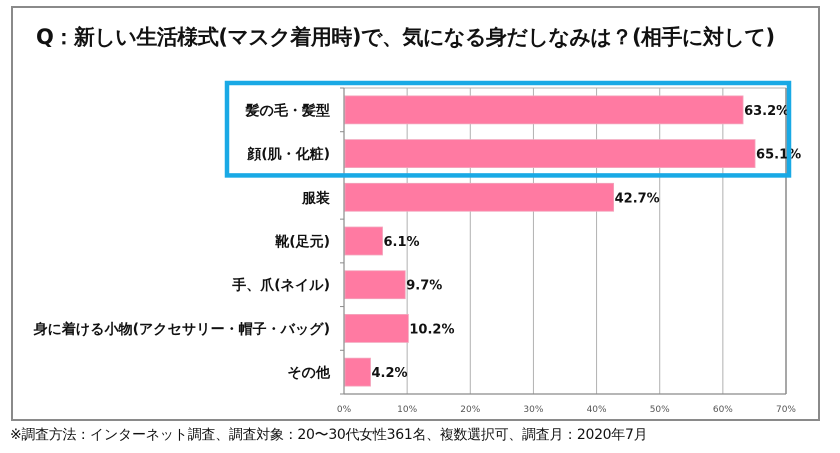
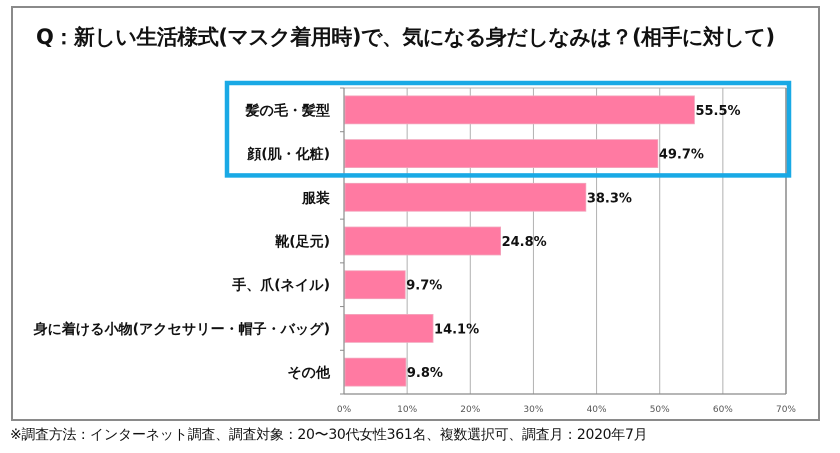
髪の毛・髪型: 63.2% -> 55.5%
顔(肌・化粧): 65.1% -> 49.7%
服装: 42.7% -> 38.3%
靴(足元): 6.1% -> 24.8%
身に着ける小物(アクセサリー・帽子・バッグ): 10.2% -> 14.1%
その他: 4.2% -> 9.8%
